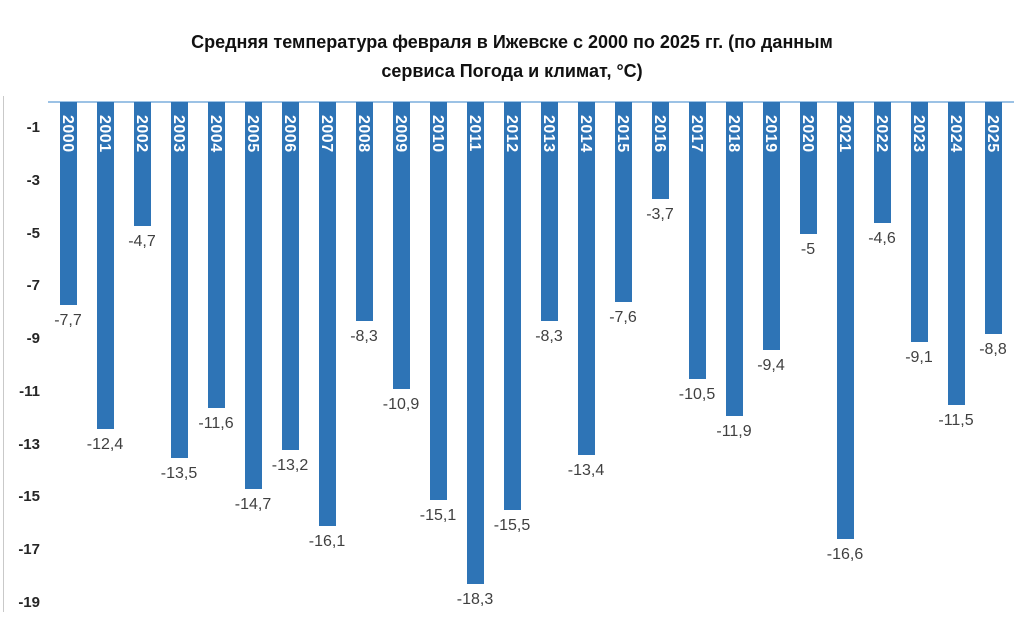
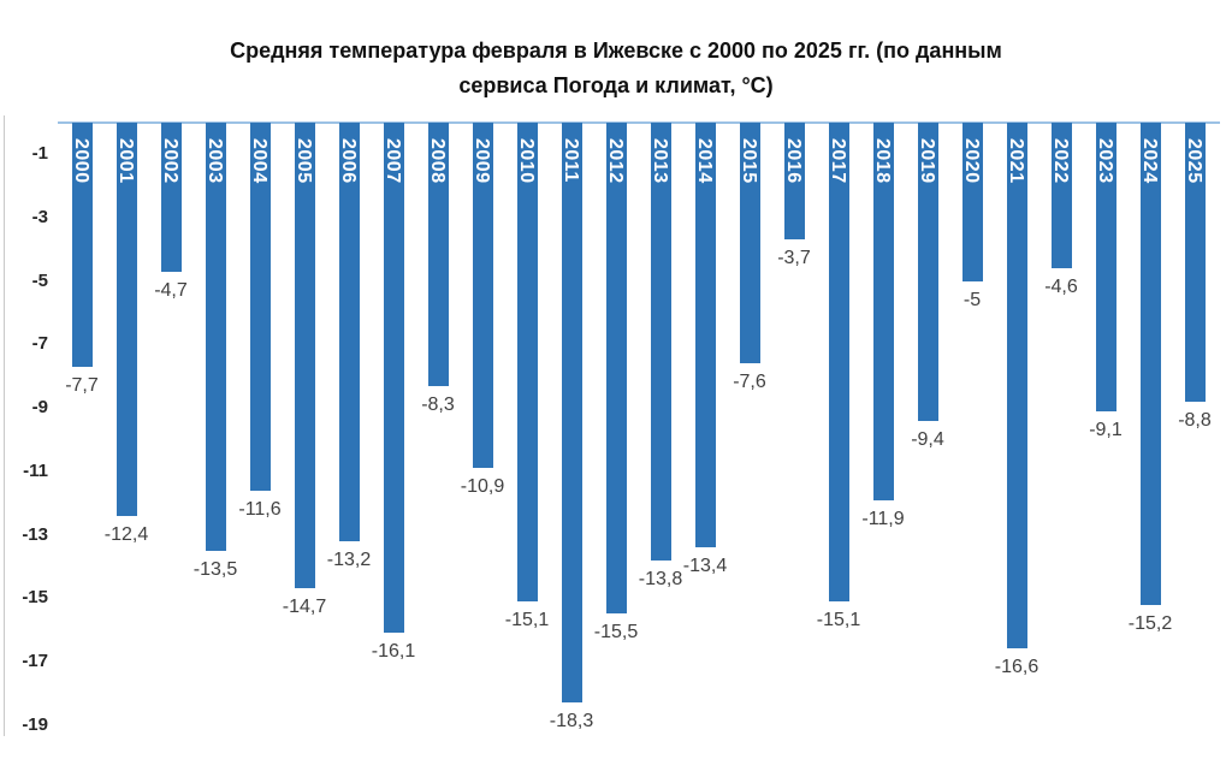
2013: -8,3 -> -13,8
2017: -10,5 -> -15,1
2024: -11,5 -> -15,2
